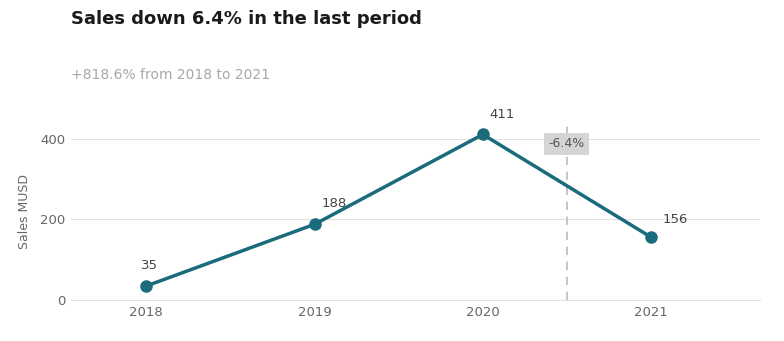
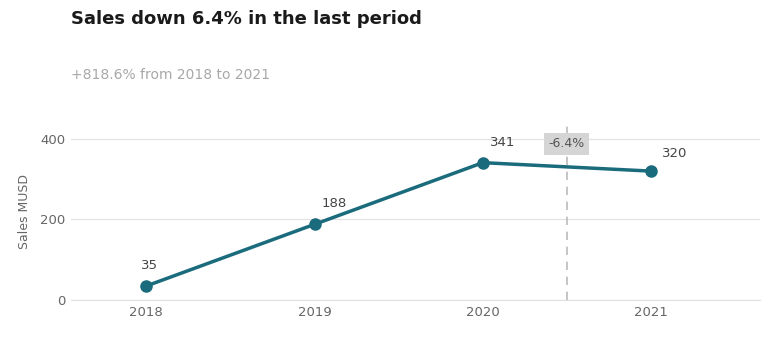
2020: 411 -> 341
2021: 156 -> 320
